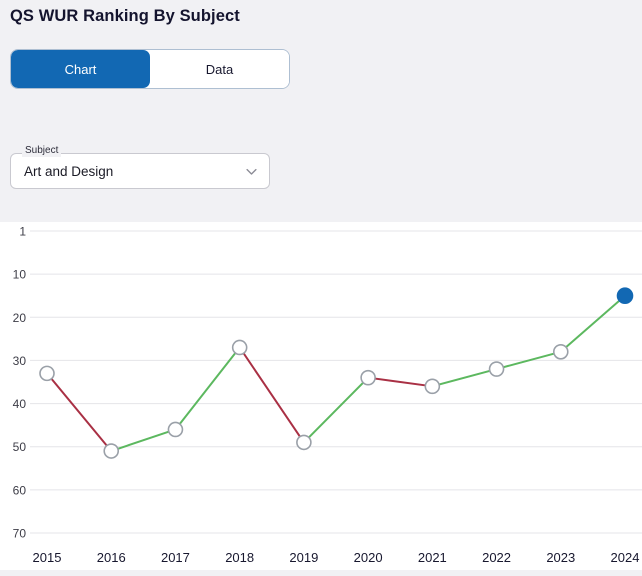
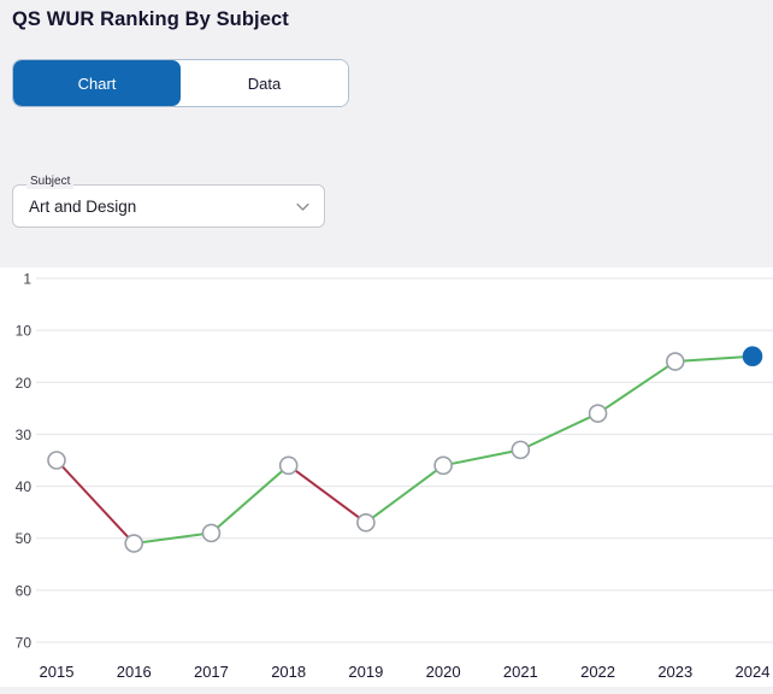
2015: 33 -> 35
2017: 46 -> 49
2018: 27 -> 36
2019: 49 -> 47
2020: 34 -> 36
2021: 36 -> 33
2022: 32 -> 26
2023: 28 -> 16
